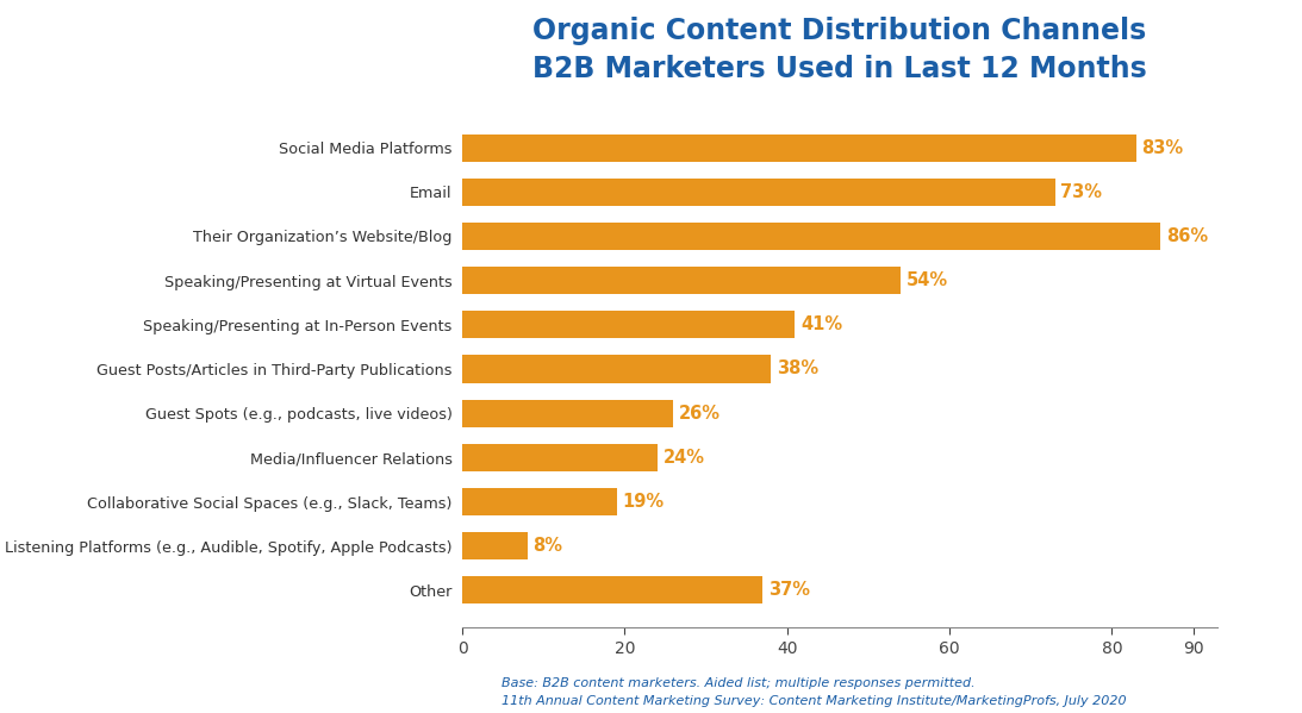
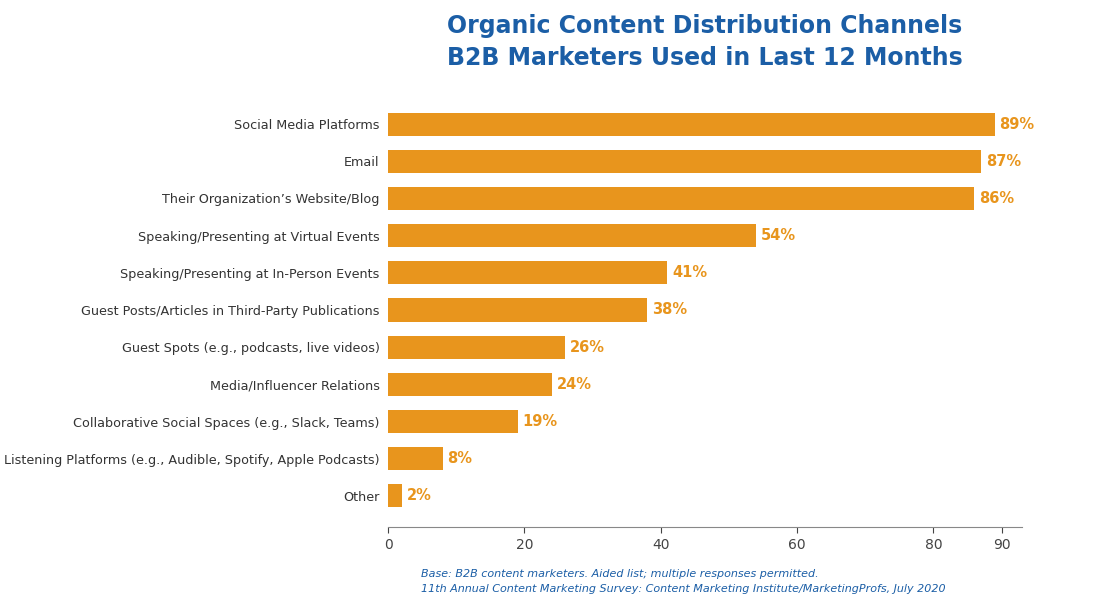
Social Media Platforms: 83% -> 89%
Email: 73% -> 87%
Other: 37% -> 2%
